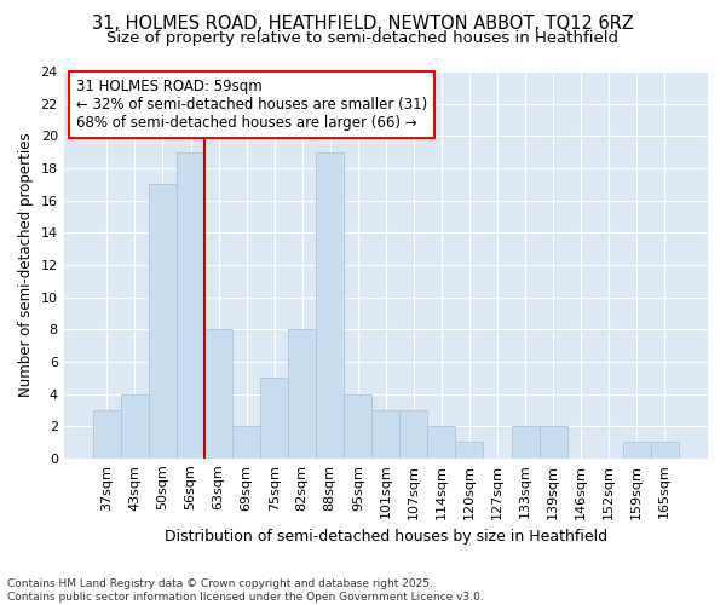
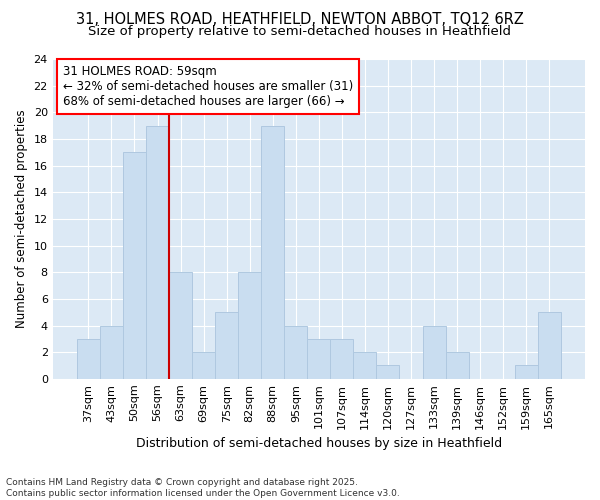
133sqm: 2 -> 4
165sqm: 1 -> 5
